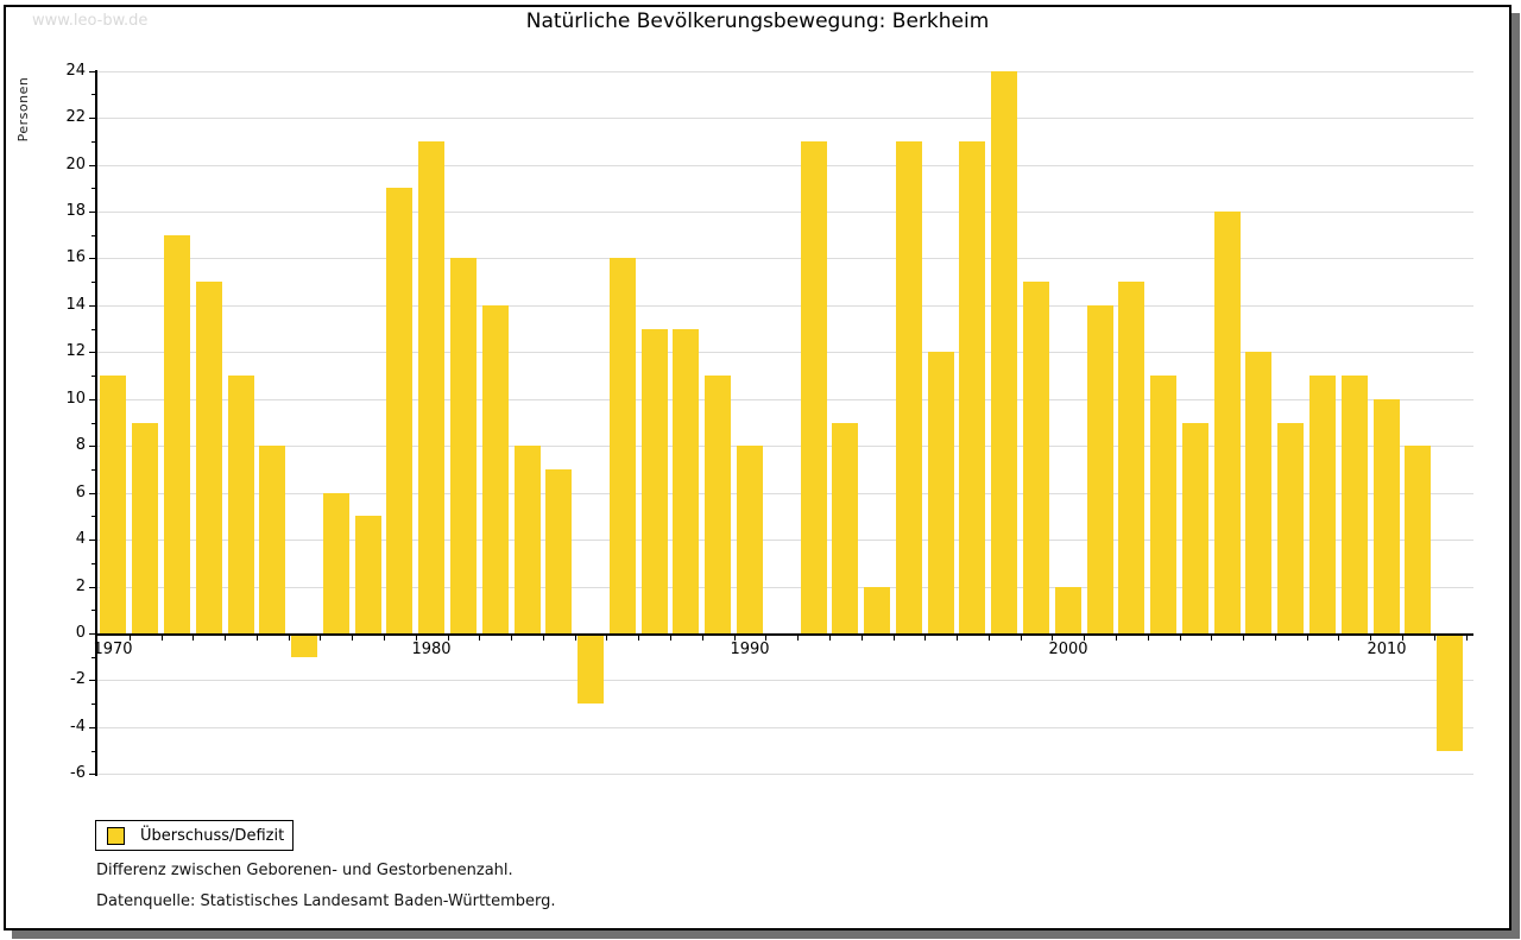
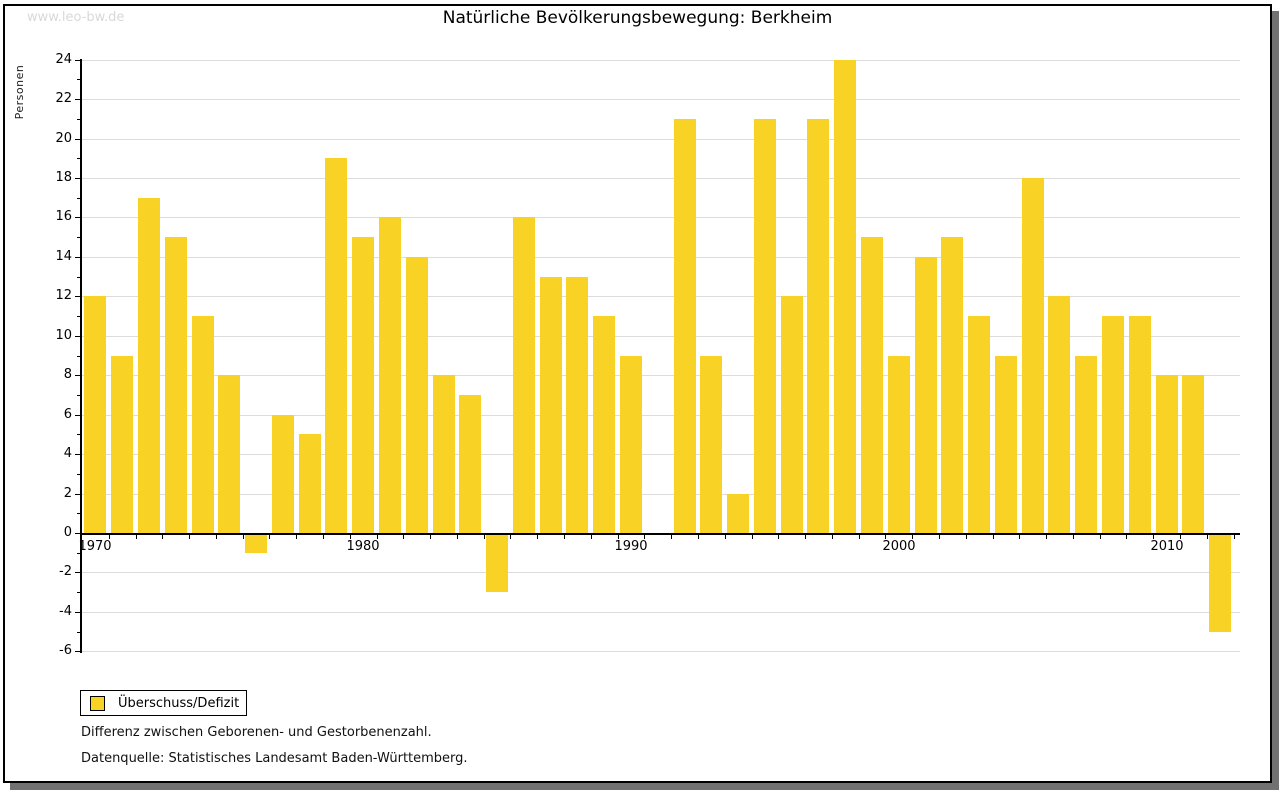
1970: 11 -> 12
1980: 21 -> 15
1990: 8 -> 9
2000: 2 -> 9
2010: 10 -> 8
